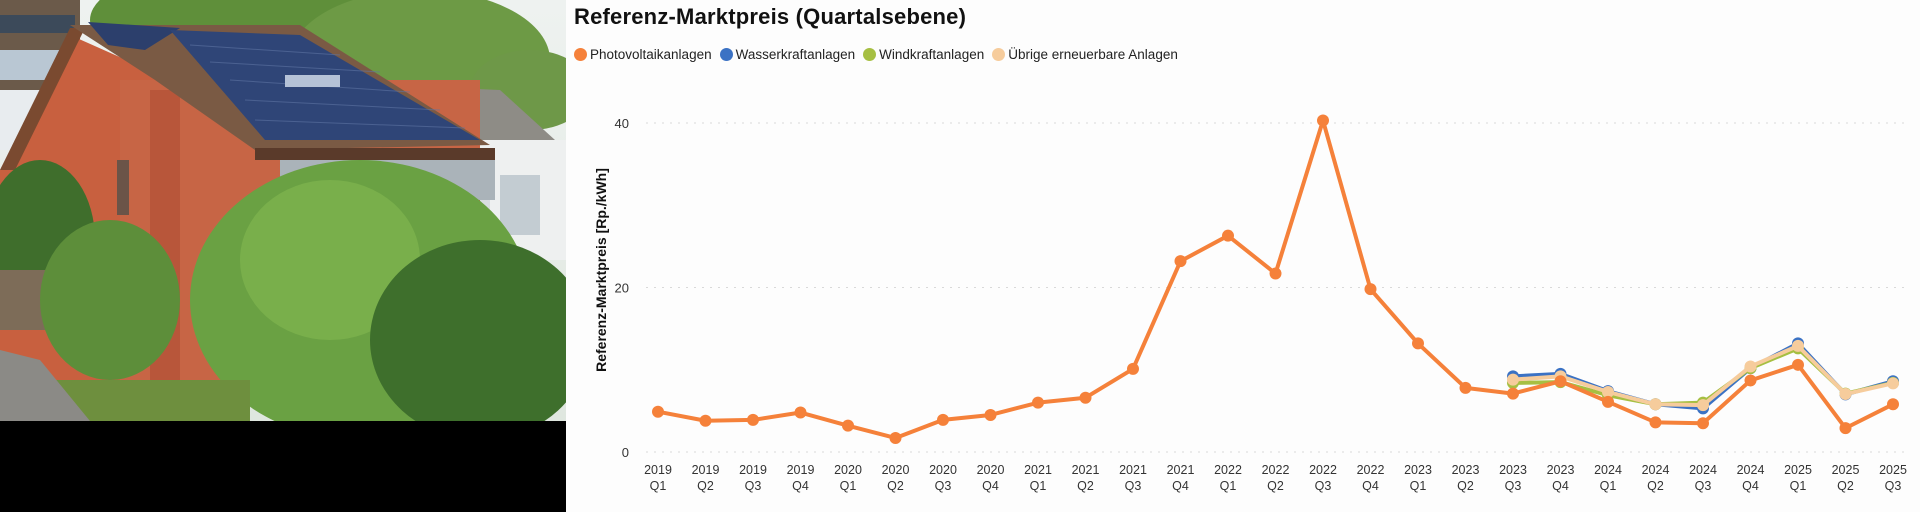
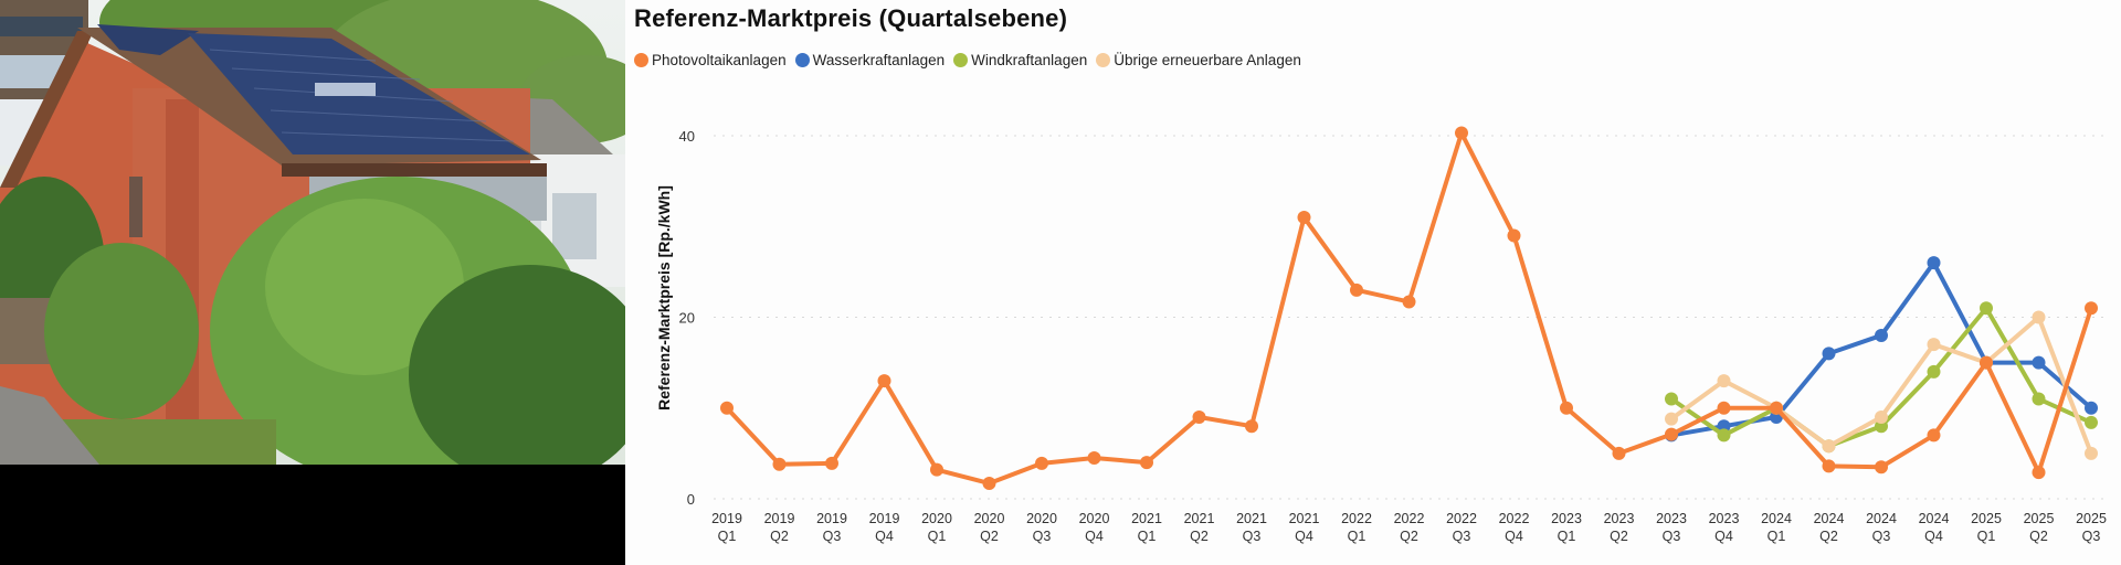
Photovoltaikanlagen/2019 Q1: 5 -> 10
Photovoltaikanlagen/2019 Q4: 5 -> 13
Photovoltaikanlagen/2021 Q1: 6 -> 4
Photovoltaikanlagen/2021 Q2: 7 -> 9
Photovoltaikanlagen/2021 Q3: 10 -> 8
Photovoltaikanlagen/2021 Q4: 23 -> 31
Photovoltaikanlagen/2022 Q1: 26 -> 23
Photovoltaikanlagen/2022 Q4: 20 -> 29
Photovoltaikanlagen/2023 Q1: 13 -> 10
Photovoltaikanlagen/2023 Q2: 8 -> 5
Wasserkraftanlagen/2023 Q3: 9 -> 7
Windkraftanlagen/2023 Q3: 8 -> 11
Photovoltaikanlagen/2023 Q4: 9 -> 10
Wasserkraftanlagen/2023 Q4: 10 -> 8
Windkraftanlagen/2023 Q4: 8 -> 7
Übrige erneuerbare Anlagen/2023 Q4: 9 -> 13
Photovoltaikanlagen/2024 Q1: 6 -> 10
Wasserkraftanlagen/2024 Q1: 7 -> 9
Windkraftanlagen/2024 Q1: 7 -> 10
Übrige erneuerbare Anlagen/2024 Q1: 7 -> 10
Wasserkraftanlagen/2024 Q2: 6 -> 16
Wasserkraftanlagen/2024 Q3: 5 -> 18
Windkraftanlagen/2024 Q3: 6 -> 8
Übrige erneuerbare Anlagen/2024 Q3: 6 -> 9
Photovoltaikanlagen/2024 Q4: 9 -> 7
Wasserkraftanlagen/2024 Q4: 10 -> 26
Windkraftanlagen/2024 Q4: 10 -> 14
Übrige erneuerbare Anlagen/2024 Q4: 10 -> 17
Photovoltaikanlagen/2025 Q1: 11 -> 15
Wasserkraftanlagen/2025 Q1: 13 -> 15
Windkraftanlagen/2025 Q1: 13 -> 21
Übrige erneuerbare Anlagen/2025 Q1: 13 -> 15
Wasserkraftanlagen/2025 Q2: 7 -> 15
Windkraftanlagen/2025 Q2: 7 -> 11
Übrige erneuerbare Anlagen/2025 Q2: 7 -> 20
Photovoltaikanlagen/2025 Q3: 6 -> 21
Wasserkraftanlagen/2025 Q3: 9 -> 10
Übrige erneuerbare Anlagen/2025 Q3: 8 -> 5
